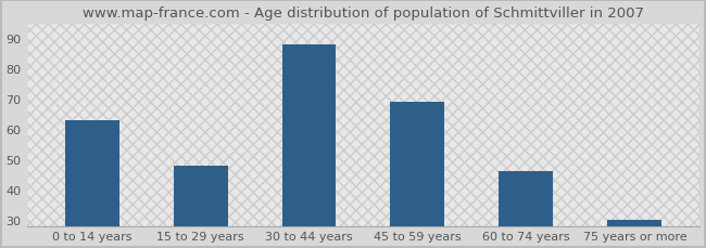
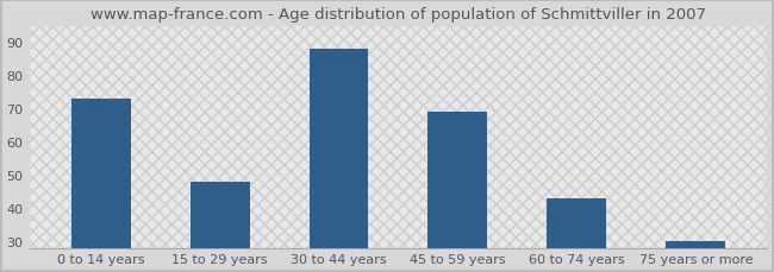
0 to 14 years: 63 -> 73
60 to 74 years: 46 -> 43
